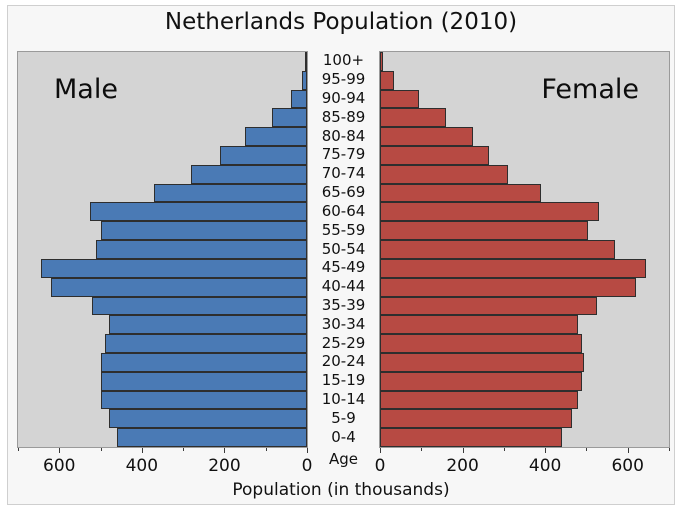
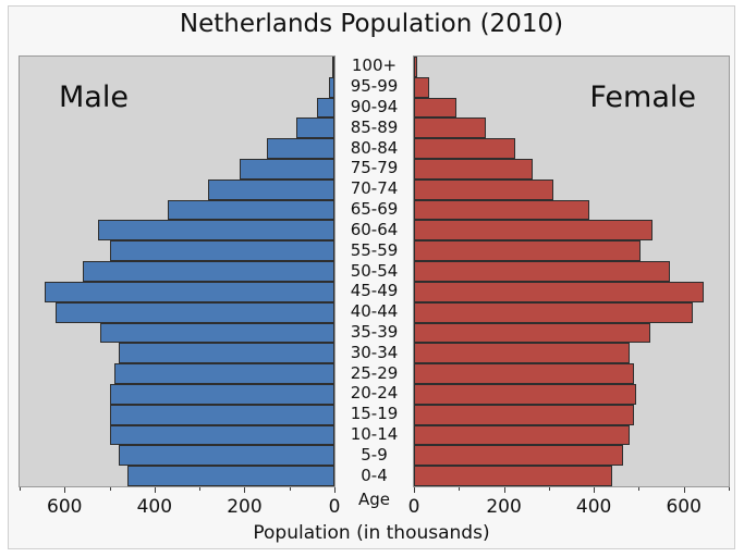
Male/50-54: 510 -> 560
